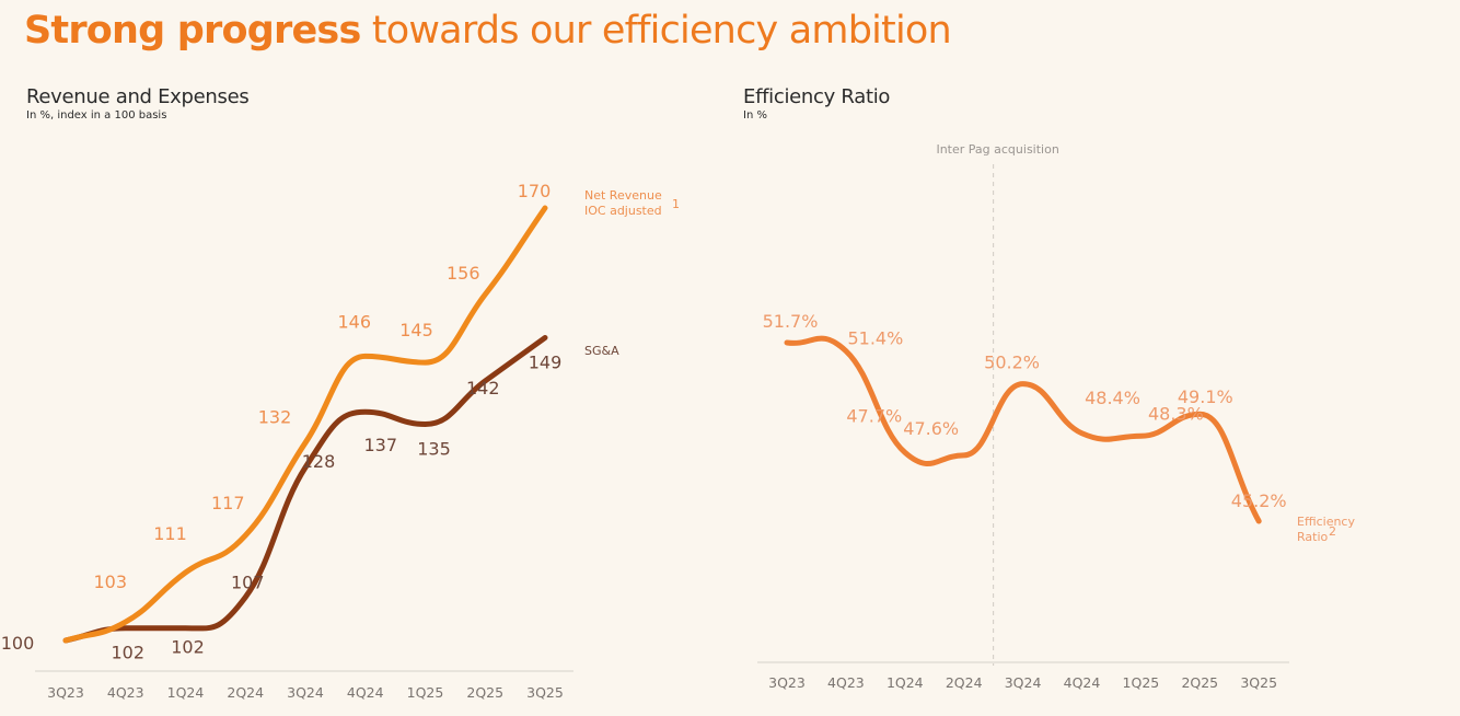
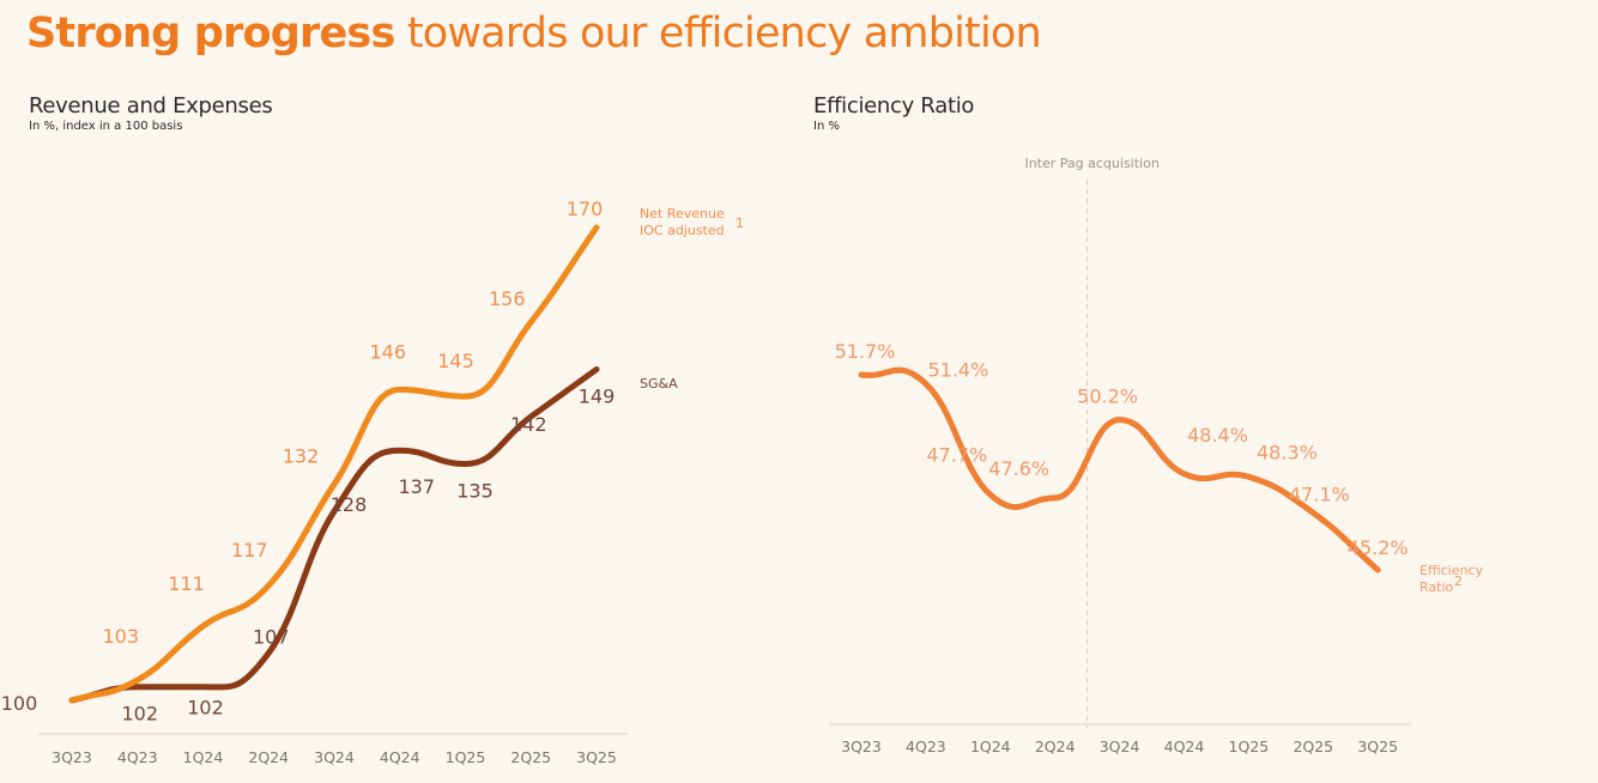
Efficiency Ratio/2Q25: 49.1% -> 47.1%
